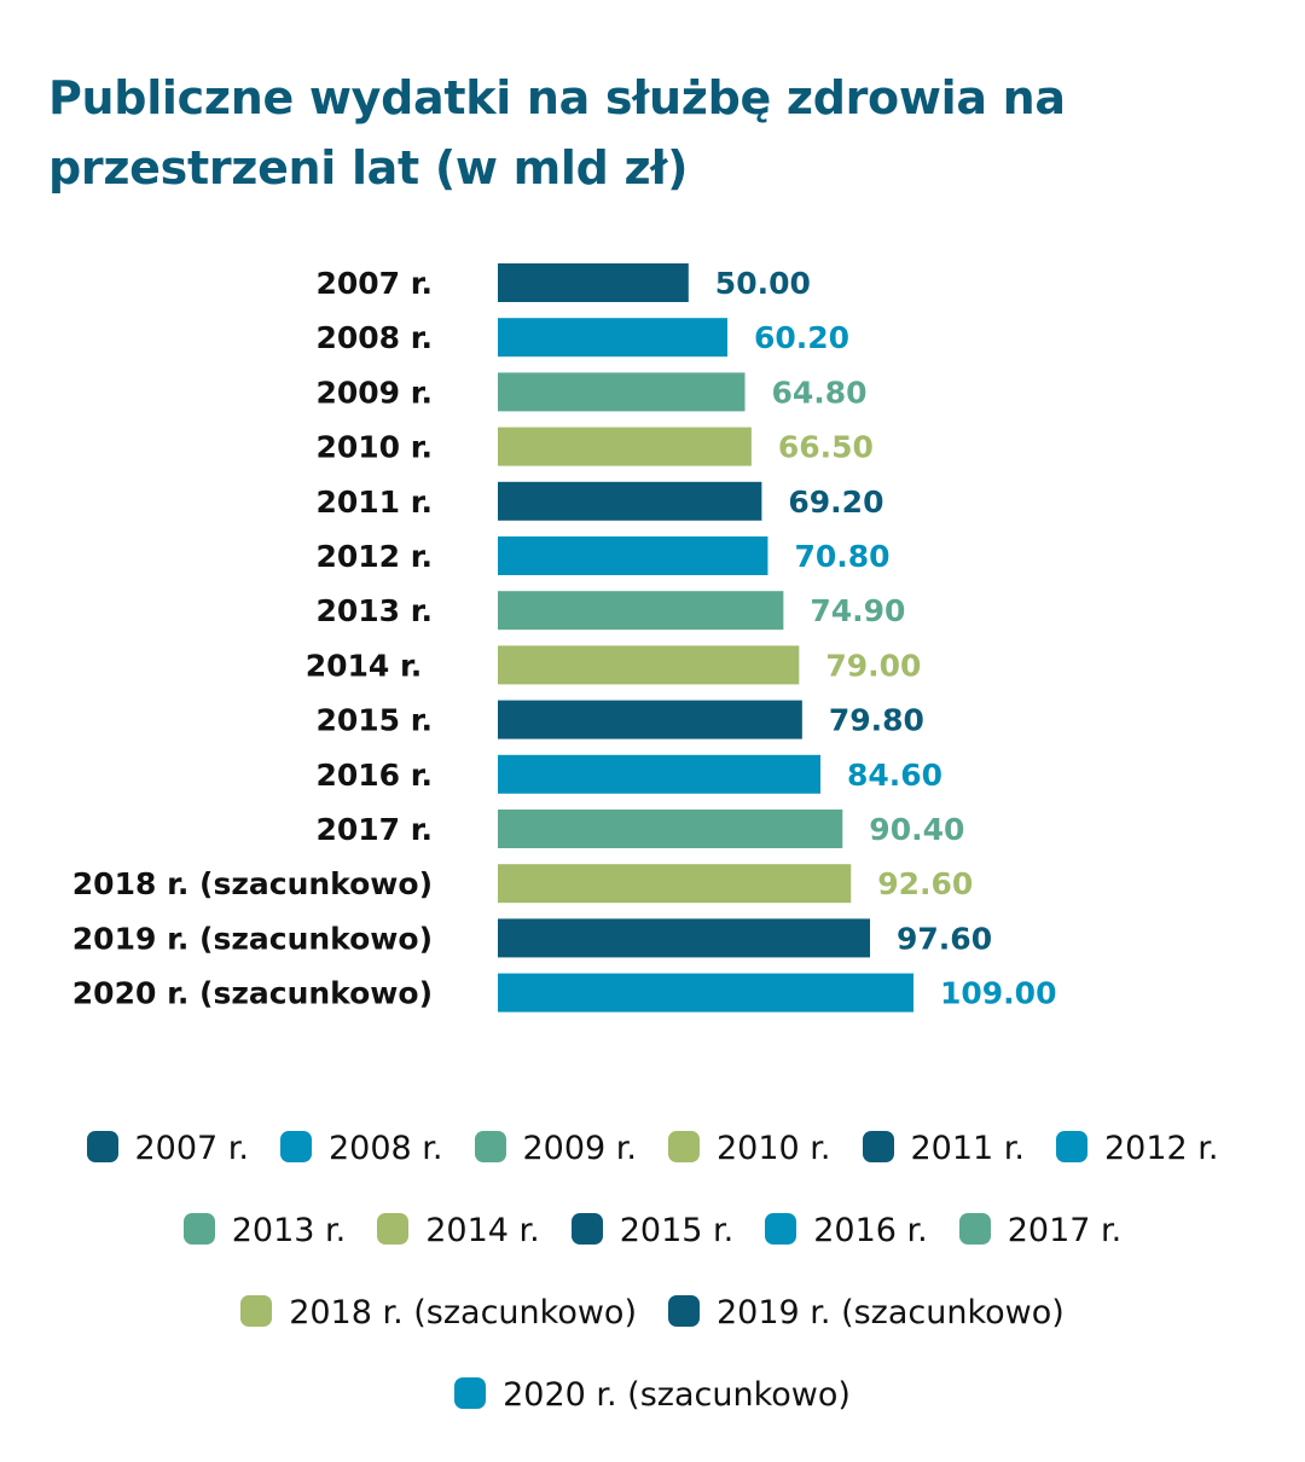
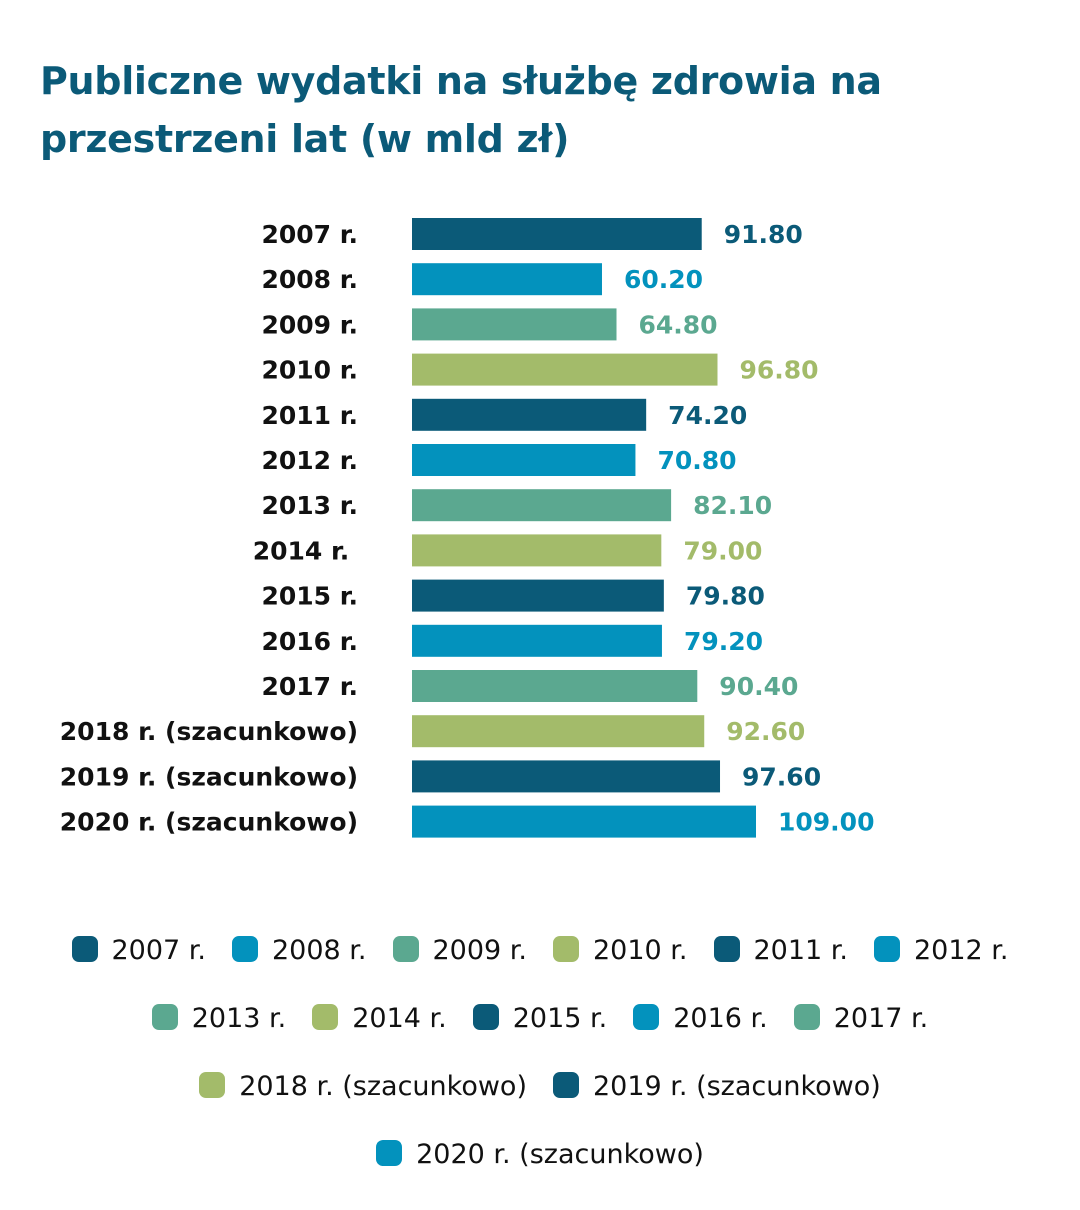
2007 r.: 50.00 -> 91.80
2010 r.: 66.50 -> 96.80
2011 r.: 69.20 -> 74.20
2013 r.: 74.90 -> 82.10
2016 r.: 84.60 -> 79.20
